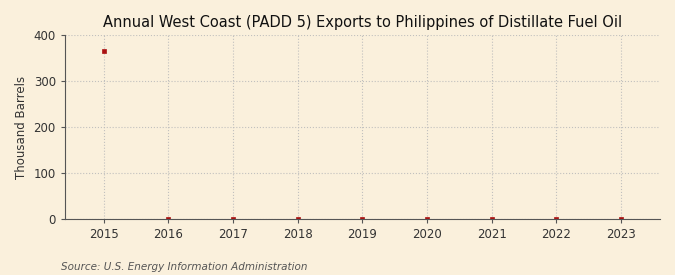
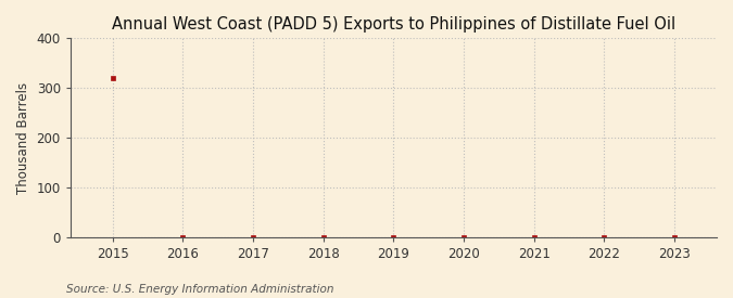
2015: 365 -> 320
